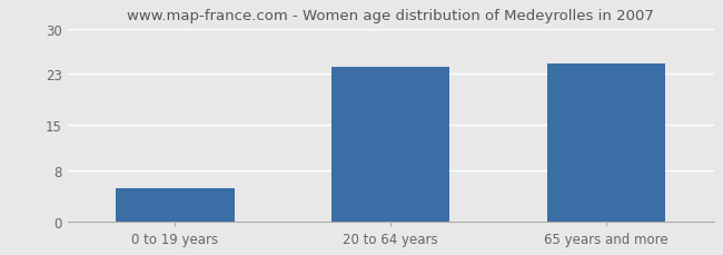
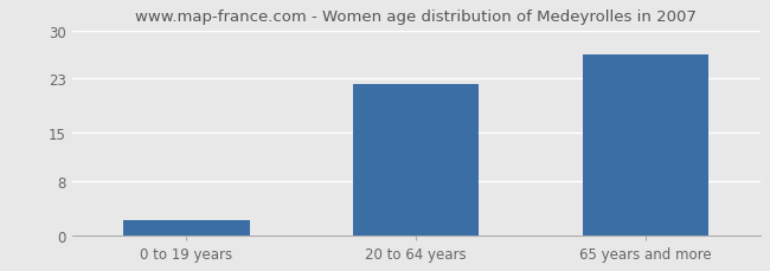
0 to 19 years: 5.2 -> 2.2
20 to 64 years: 24.0 -> 22.2
65 years and more: 24.5 -> 26.4
